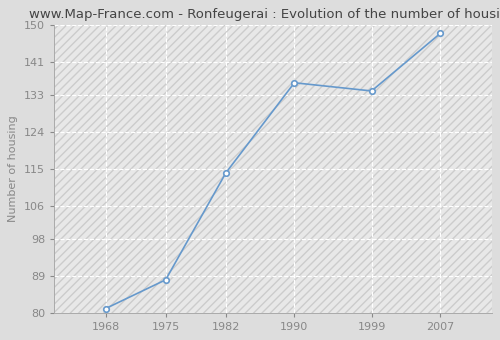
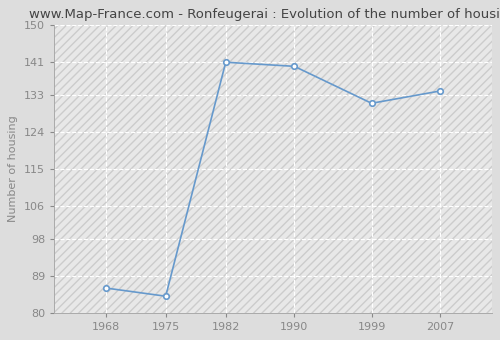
1968: 81 -> 86
1975: 88 -> 84
1982: 114 -> 141
1990: 136 -> 140
1999: 134 -> 131
2007: 148 -> 134
